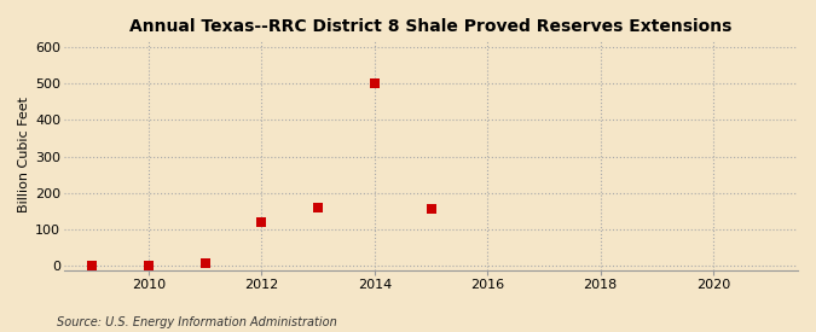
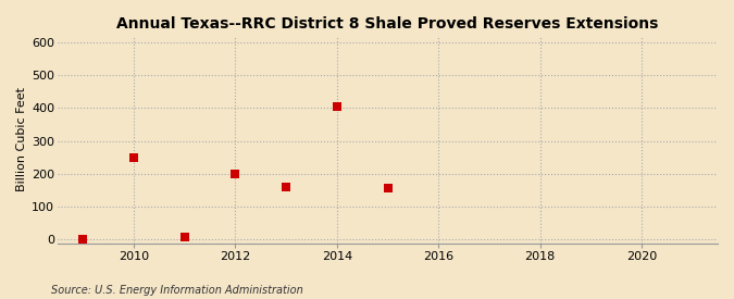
2010: 2 -> 250
2012: 120 -> 200
2014: 500 -> 405
